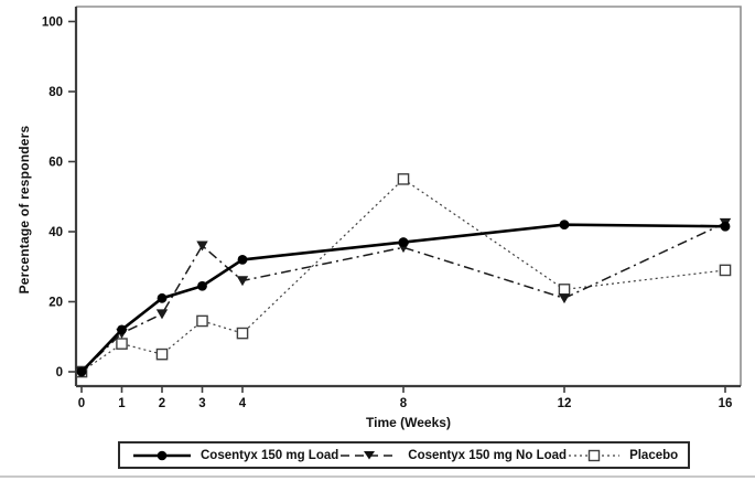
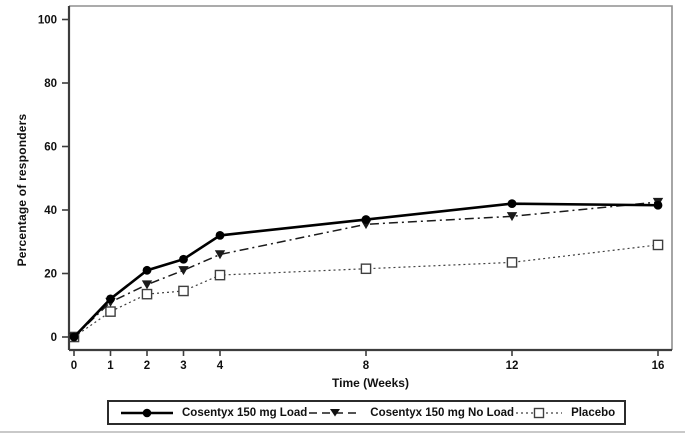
Placebo/2: 5 -> 14
Cosentyx 150 mg No Load/3: 36 -> 21
Placebo/4: 11 -> 20
Placebo/8: 55 -> 22
Cosentyx 150 mg No Load/12: 21 -> 38
